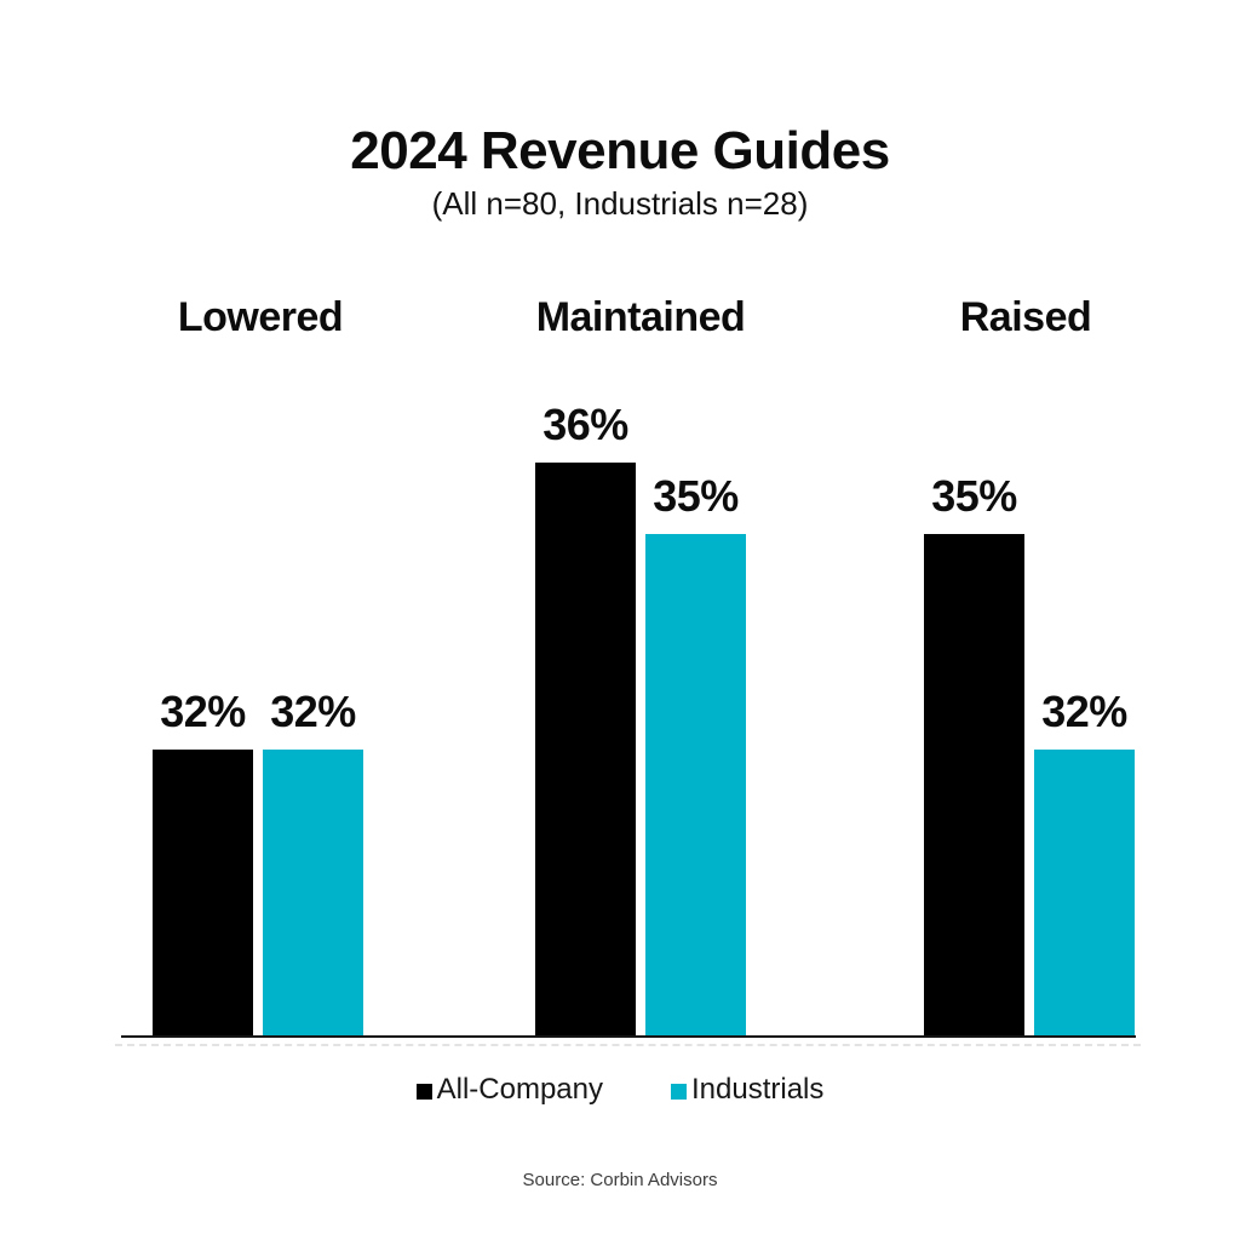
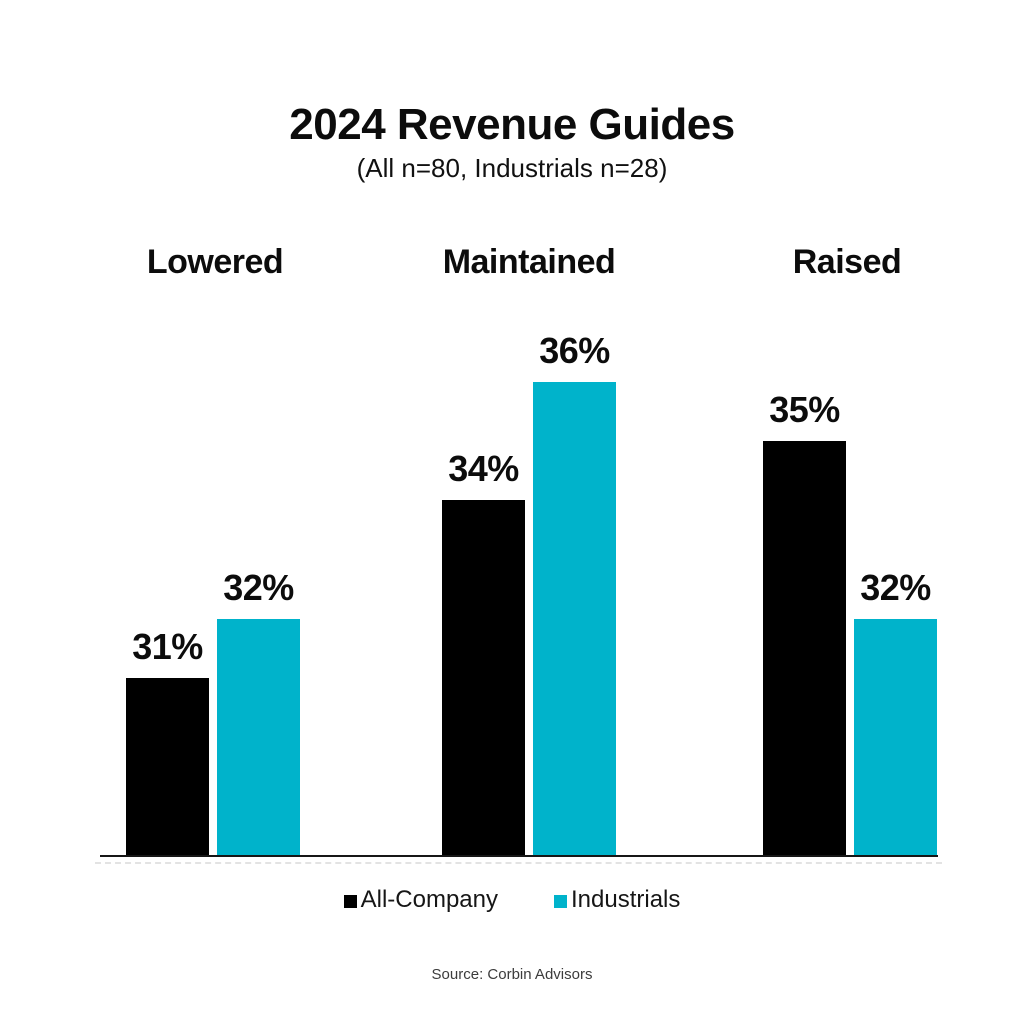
All-Company/Lowered: 32% -> 31%
All-Company/Maintained: 36% -> 34%
Industrials/Maintained: 35% -> 36%
